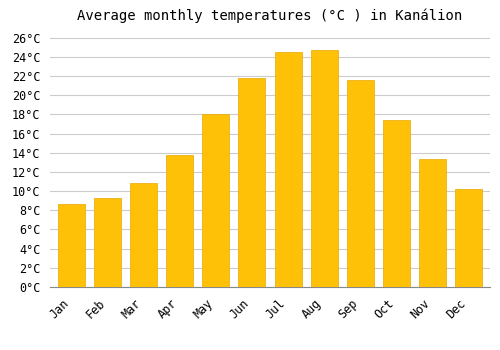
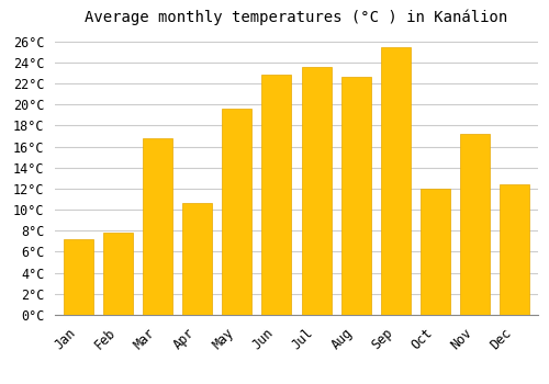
Jan: 8.7°C -> 7.2°C
Feb: 9.3°C -> 7.8°C
Mar: 10.8°C -> 16.8°C
Apr: 13.8°C -> 10.6°C
May: 18.0°C -> 19.6°C
Jun: 21.8°C -> 22.8°C
Jul: 24.5°C -> 23.6°C
Aug: 24.7°C -> 22.6°C
Sep: 21.6°C -> 25.4°C
Oct: 17.4°C -> 12.0°C
Nov: 13.3°C -> 17.2°C
Dec: 10.2°C -> 12.4°C
